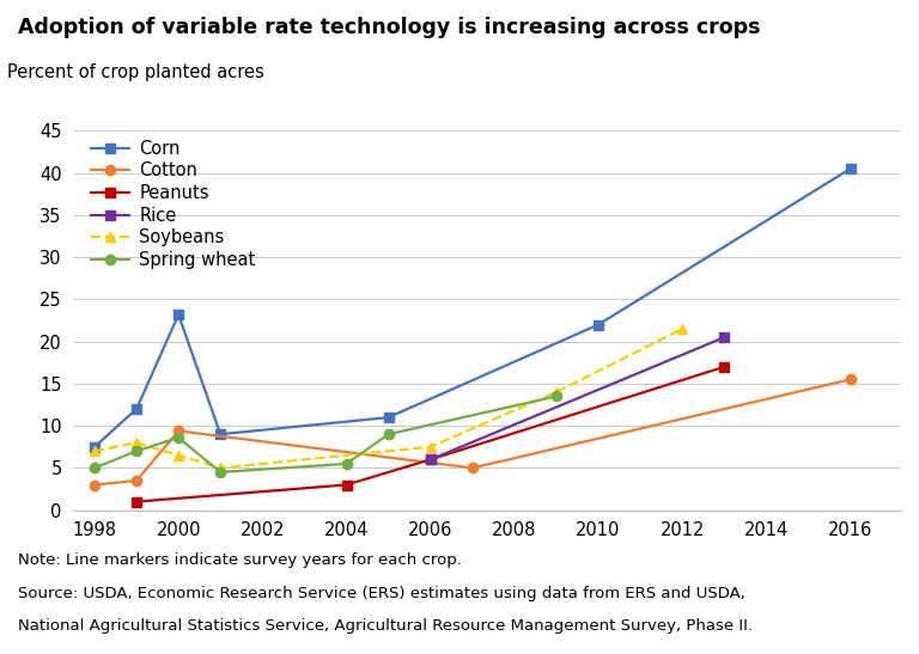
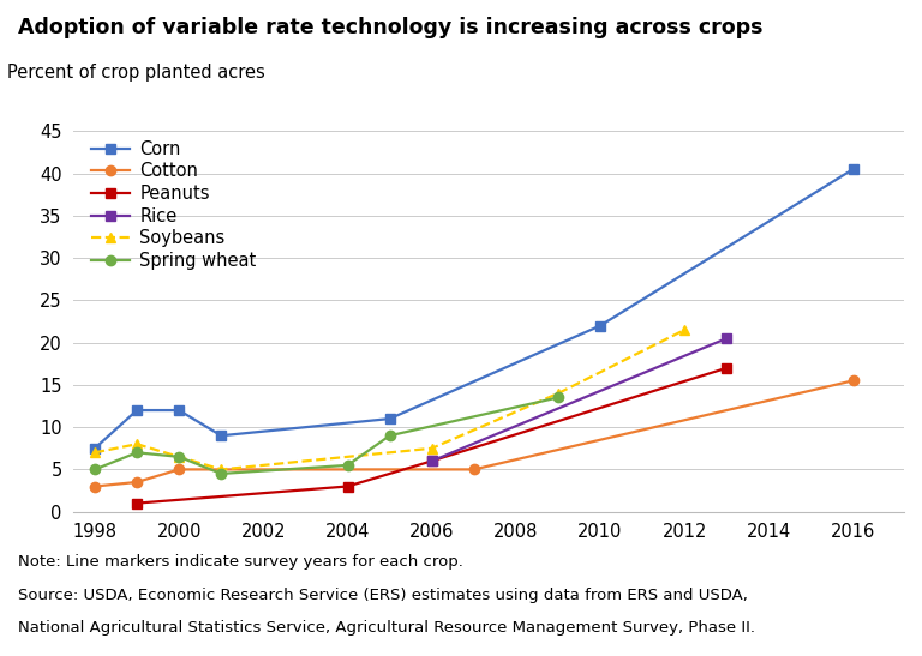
Corn/2000: 23.2 -> 12.0
Cotton/2000: 9.4 -> 5.0
Spring wheat/2000: 8.6 -> 6.5
